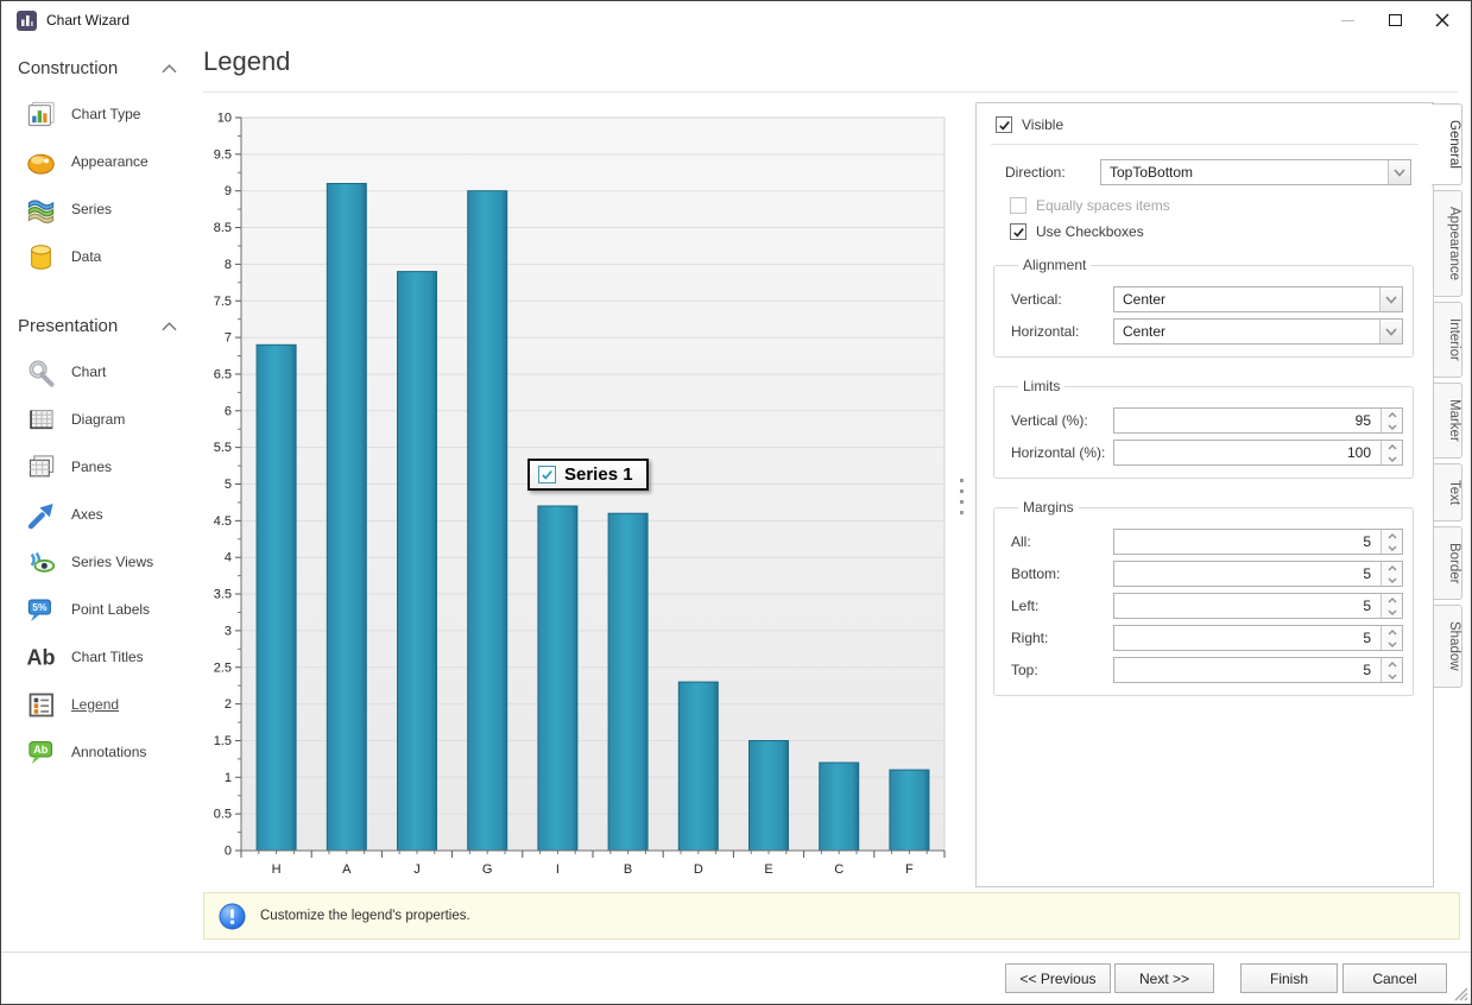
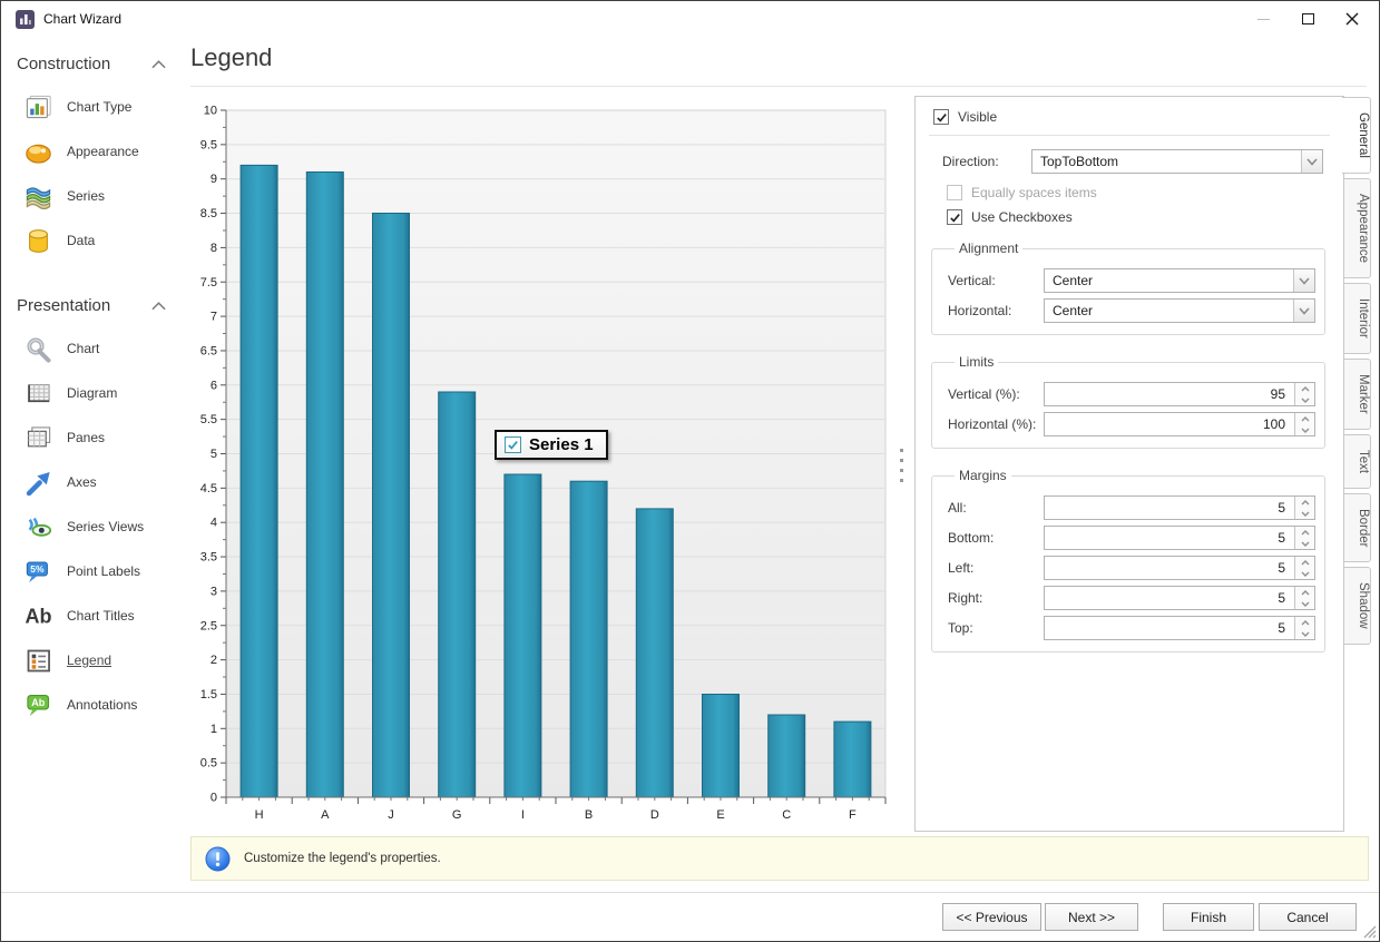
H: 6.9 -> 9.2
J: 7.9 -> 8.5
G: 9.0 -> 5.9
D: 2.3 -> 4.2
